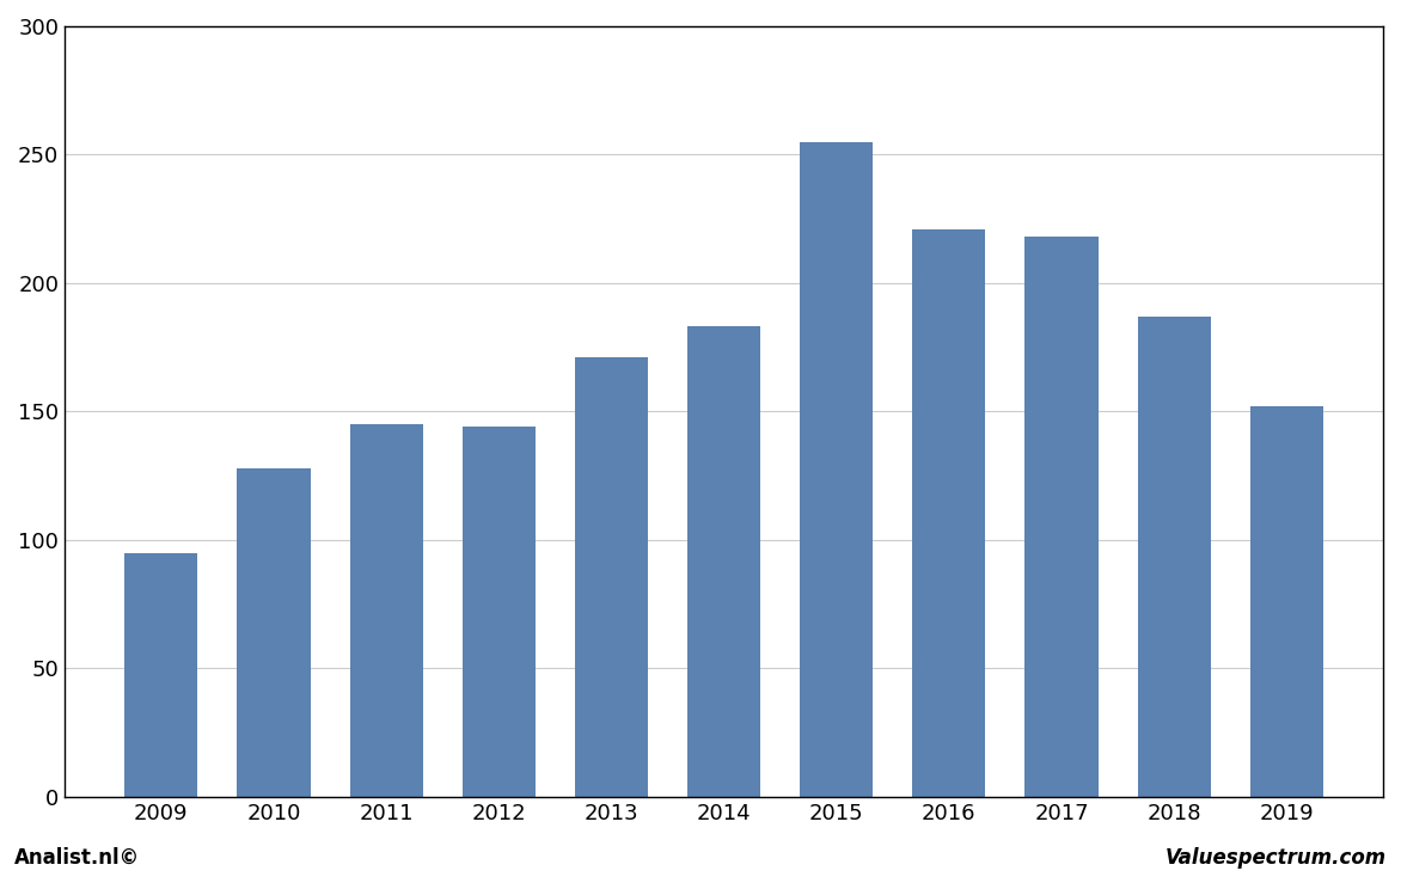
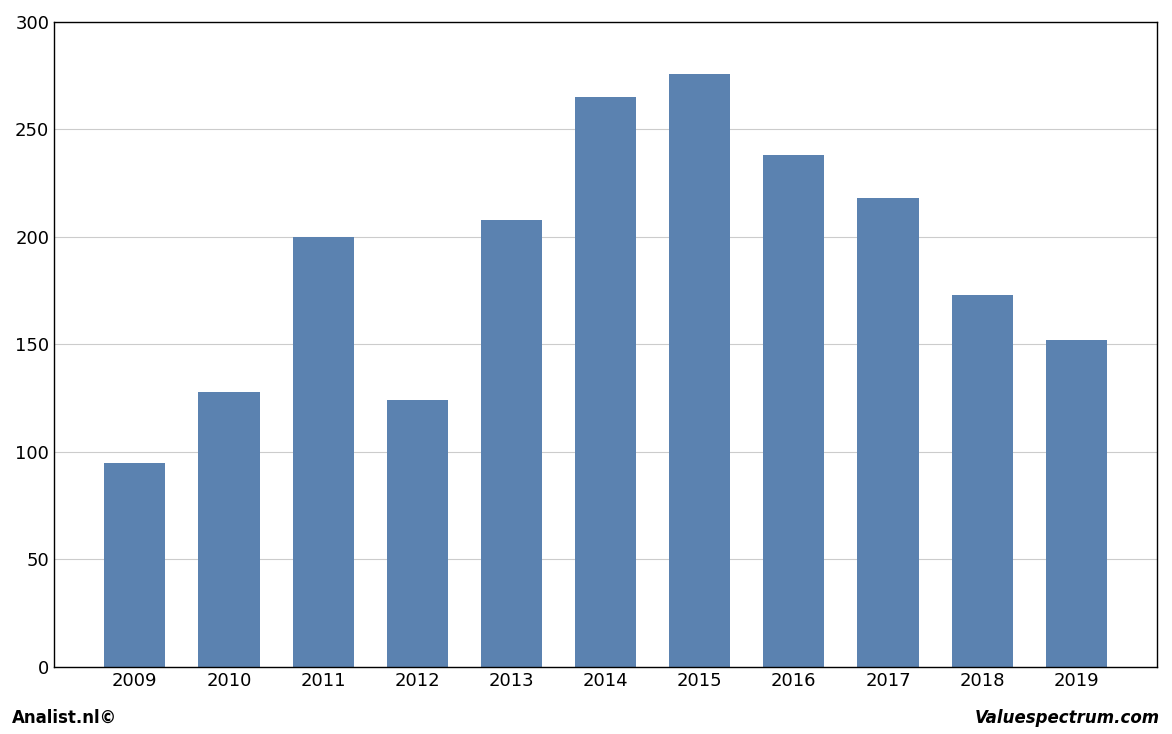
2011: 145 -> 200
2012: 144 -> 124
2013: 171 -> 208
2014: 183 -> 265
2015: 255 -> 276
2016: 221 -> 238
2018: 187 -> 173
